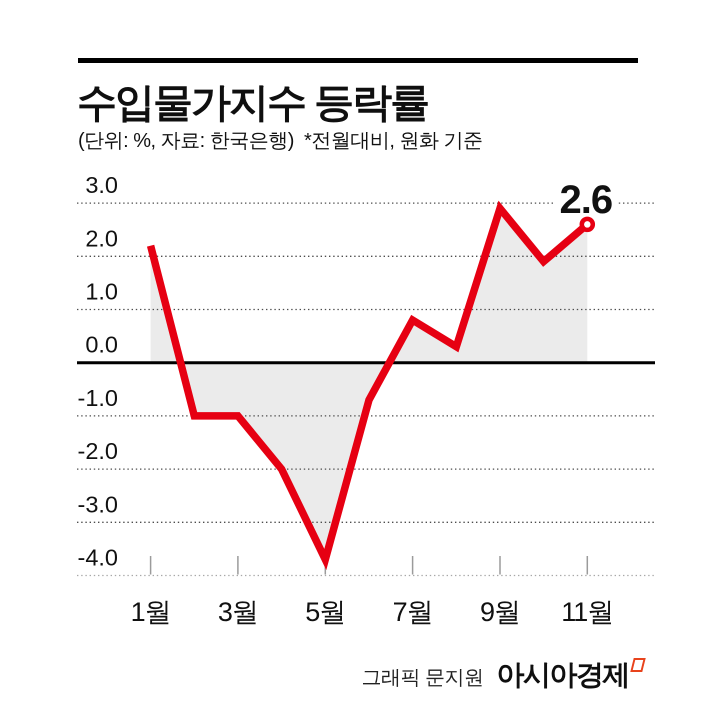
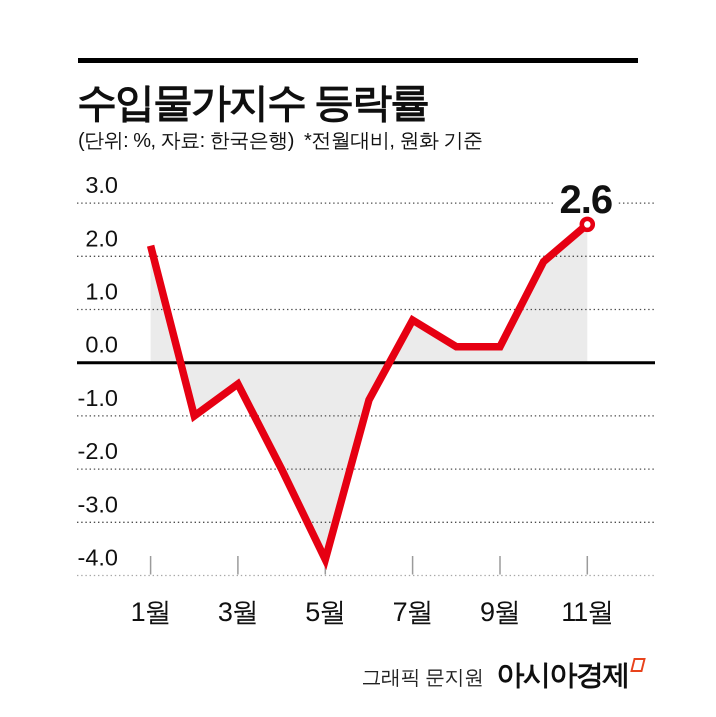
3월: -1.0 -> -0.4
9월: 2.9 -> 0.3
